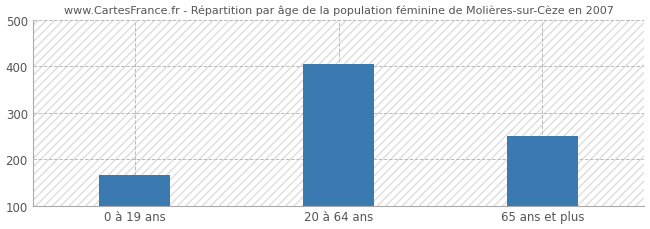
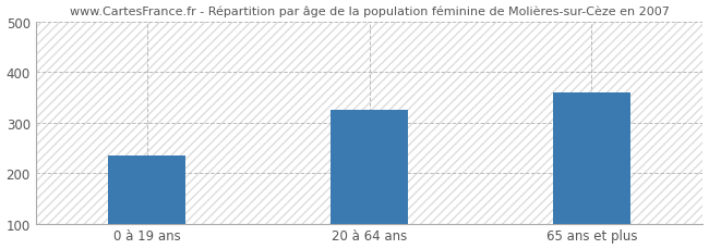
0 à 19 ans: 165 -> 235
20 à 64 ans: 405 -> 325
65 ans et plus: 249 -> 360
